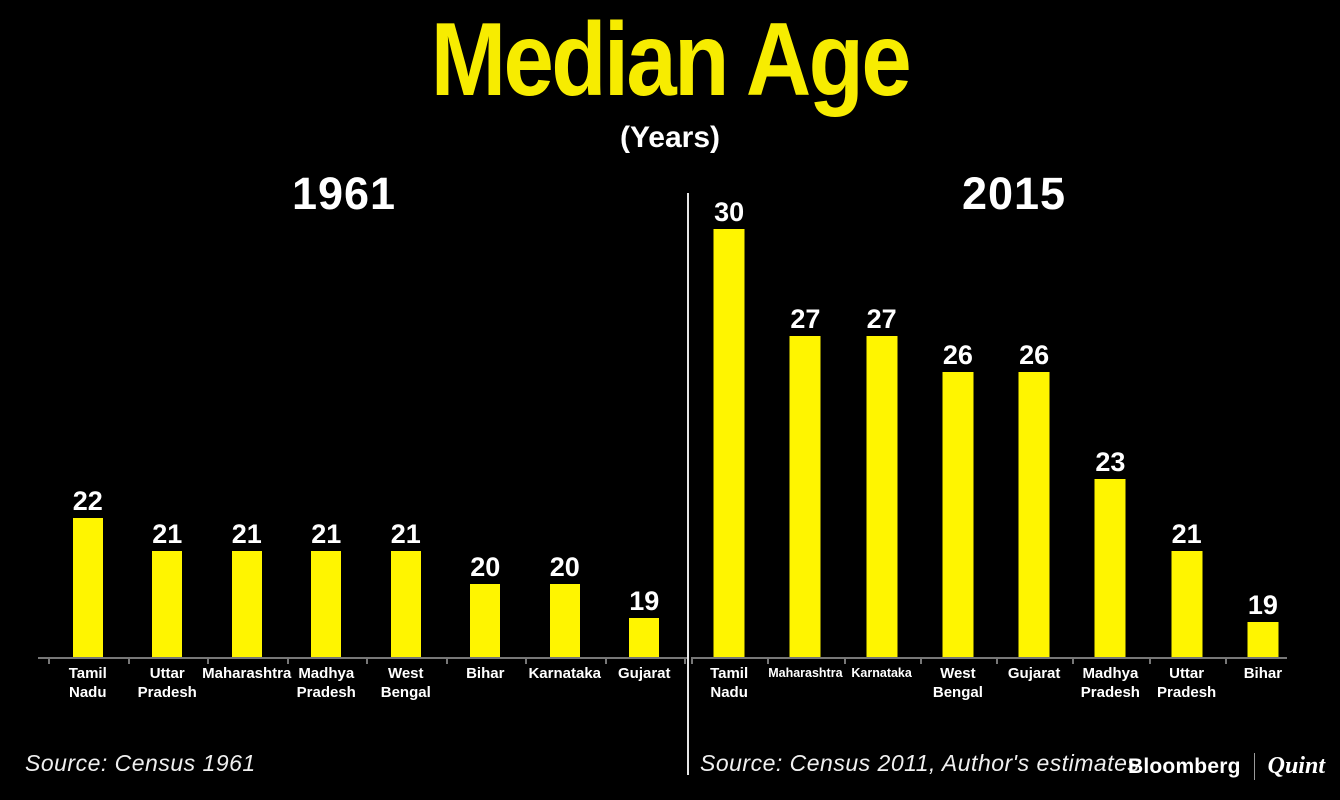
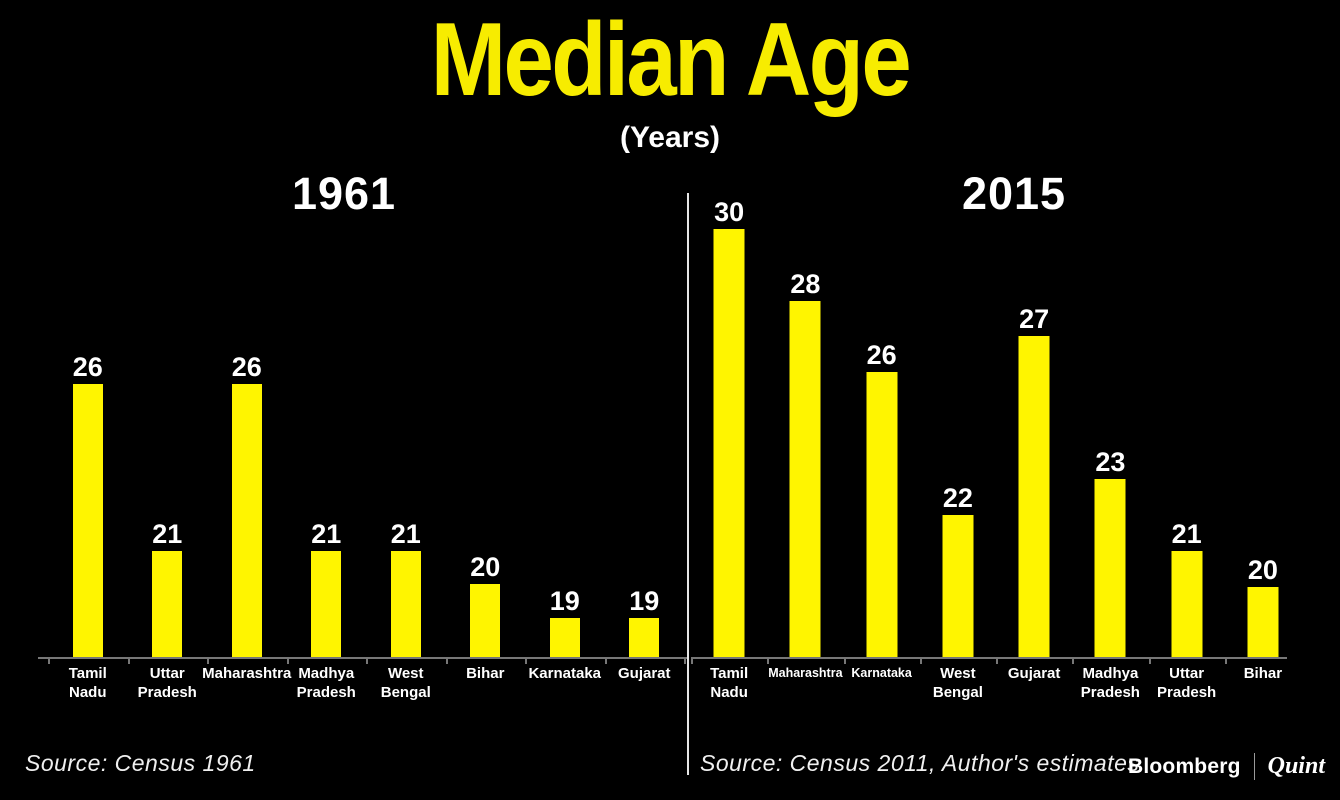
1961/Tamil Nadu: 22 -> 26
1961/Maharashtra: 21 -> 26
1961/Karnataka: 20 -> 19
2015/Maharashtra: 27 -> 28
2015/Karnataka: 27 -> 26
2015/West Bengal: 26 -> 22
2015/Gujarat: 26 -> 27
2015/Bihar: 19 -> 20
